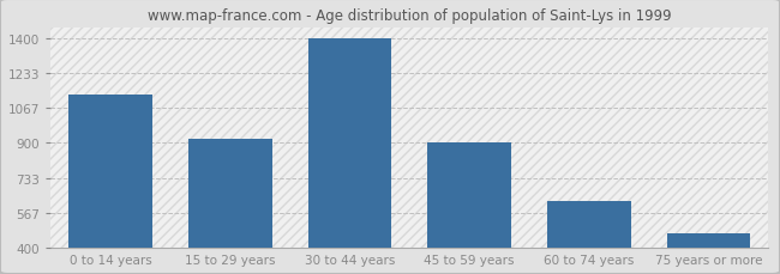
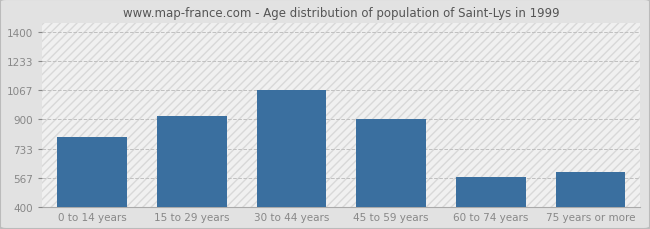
0 to 14 years: 1130 -> 800
30 to 44 years: 1400 -> 1070
60 to 74 years: 620 -> 570
75 years or more: 470 -> 600
